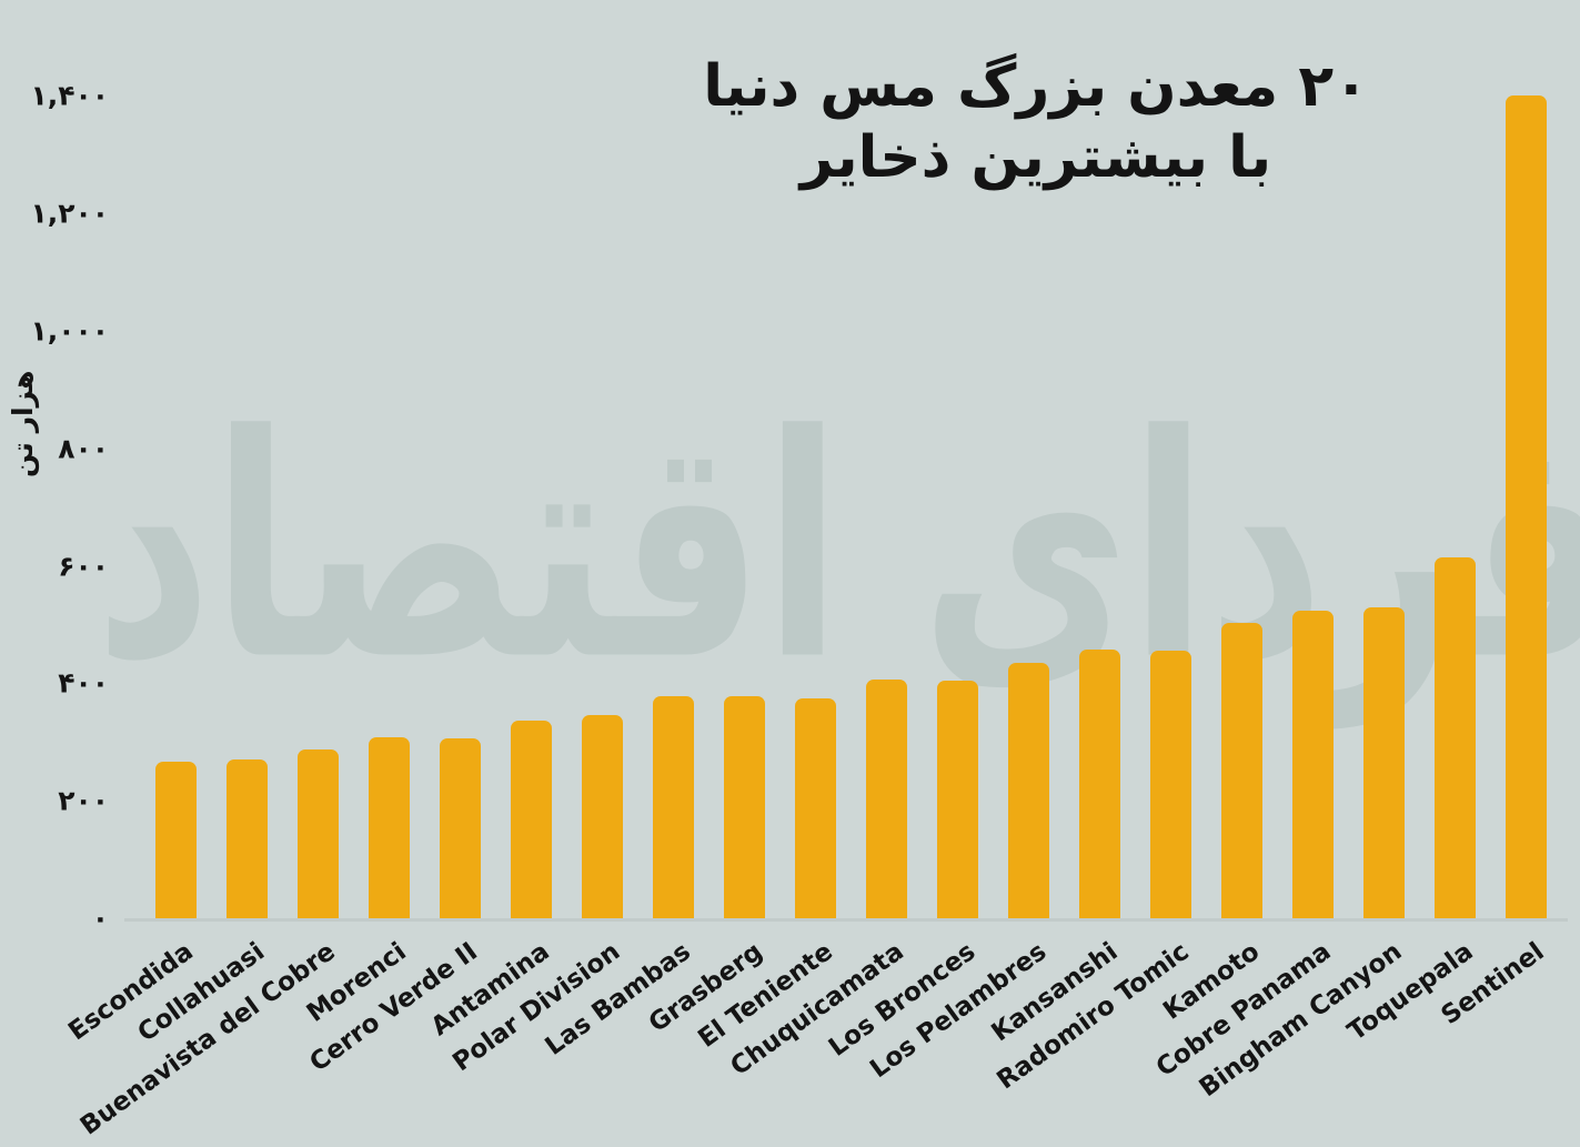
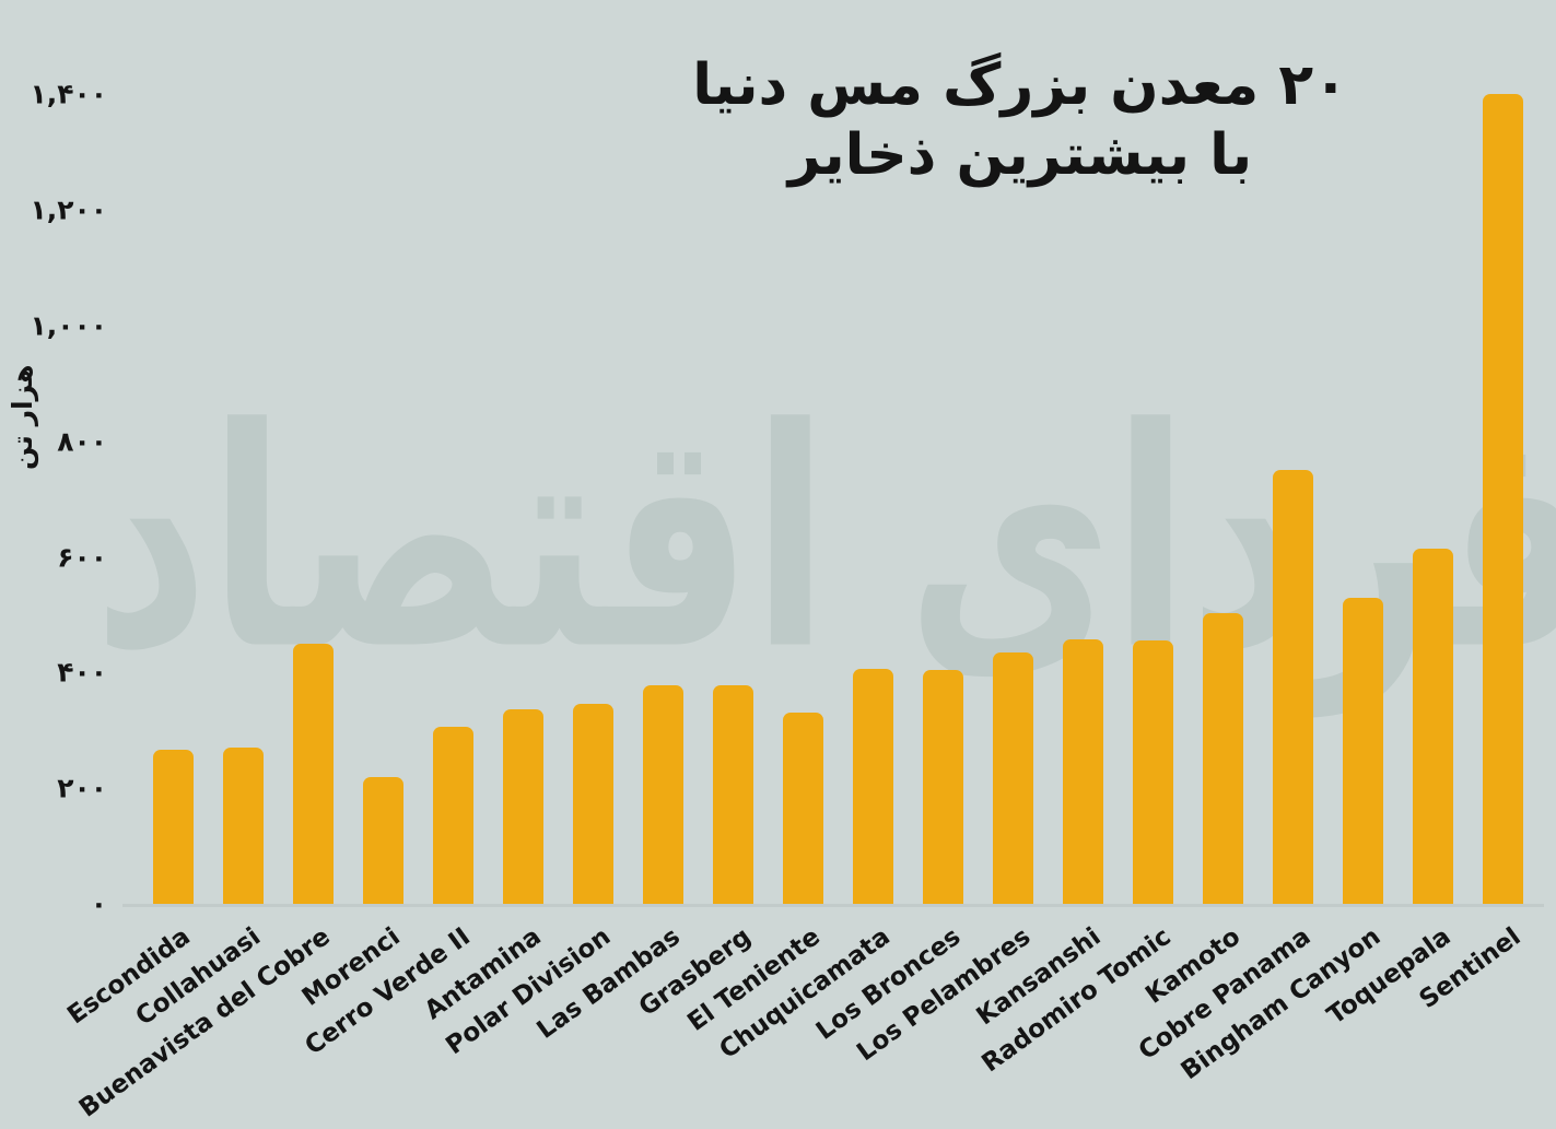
Morenci: 520 -> 750
Chuquicamata: 380 -> 330
Cobre Panama: 310 -> 220
Bingham Canyon: 290 -> 450
